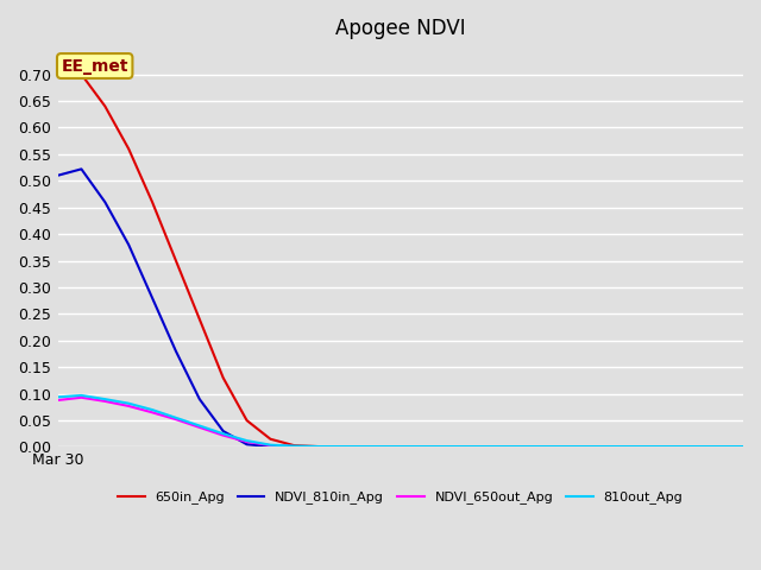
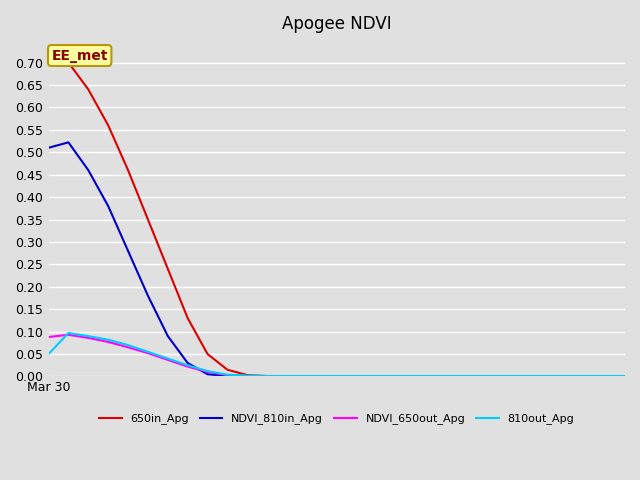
810out_Apg/Mar 30: 0.094 -> 0.050
